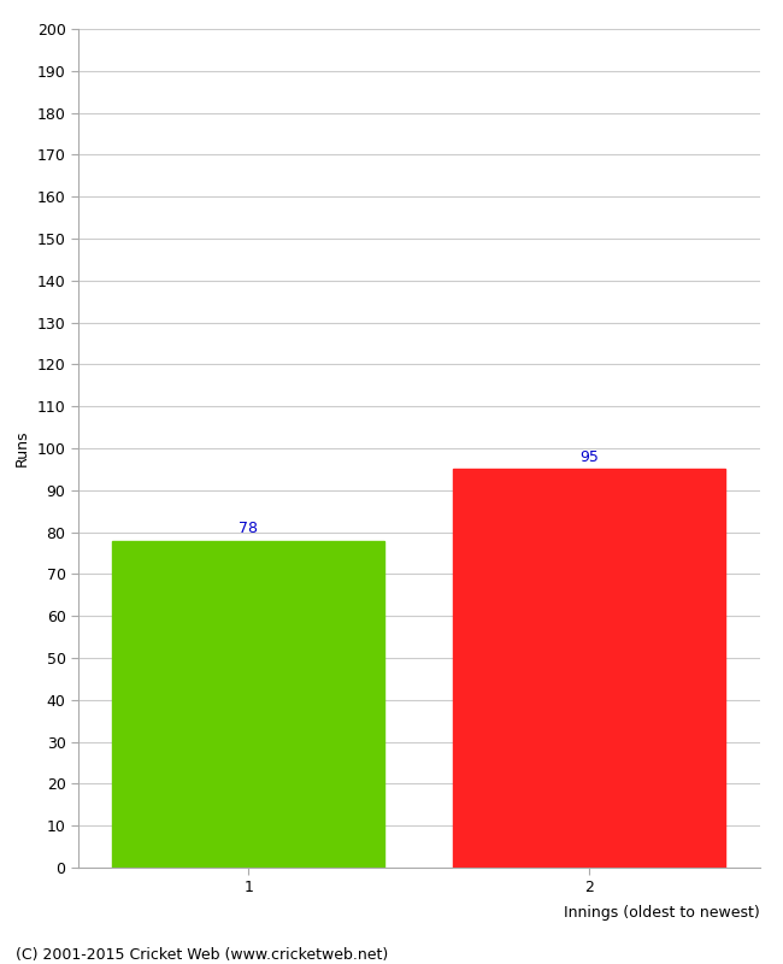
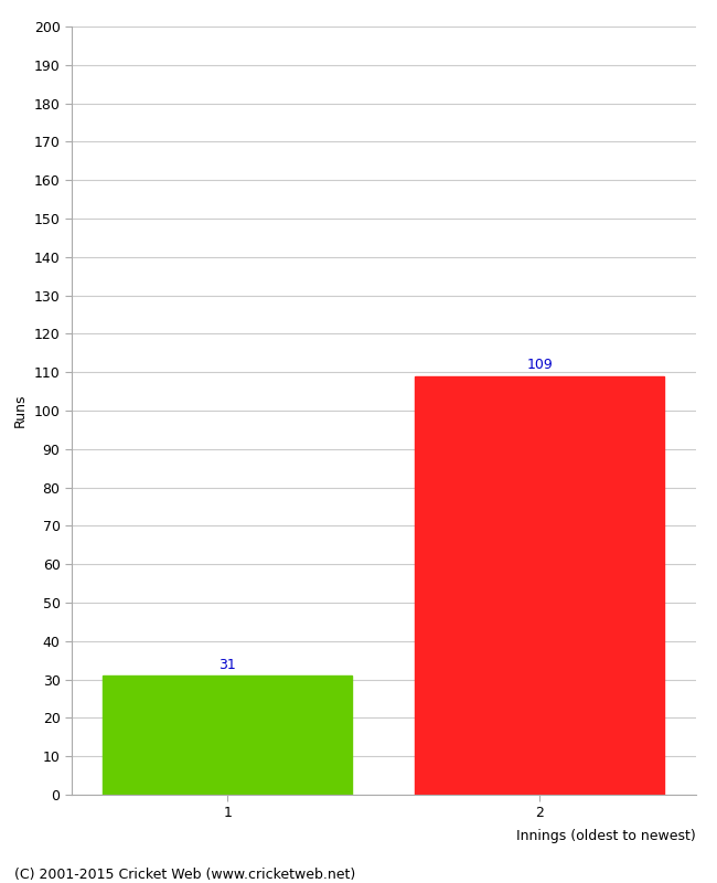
1: 78 -> 31
2: 95 -> 109
